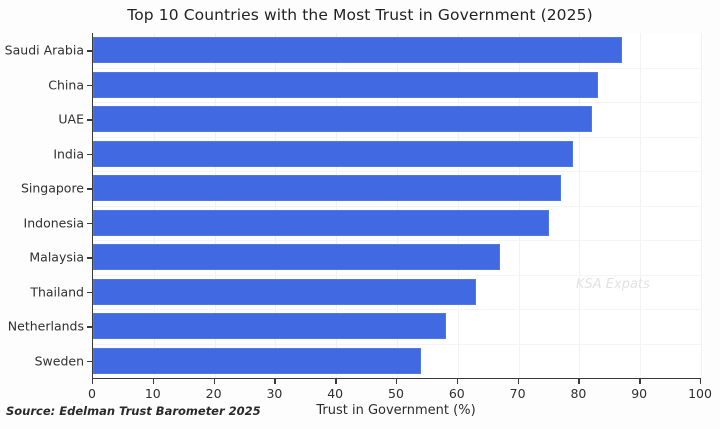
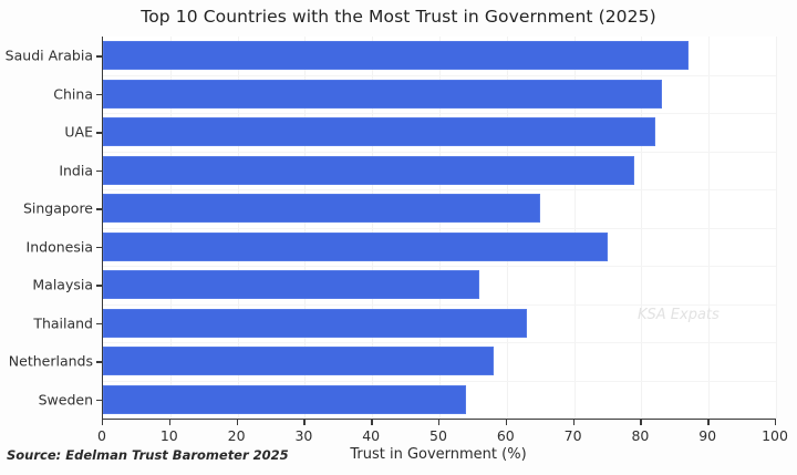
Singapore: 77 -> 65
Malaysia: 67 -> 56
